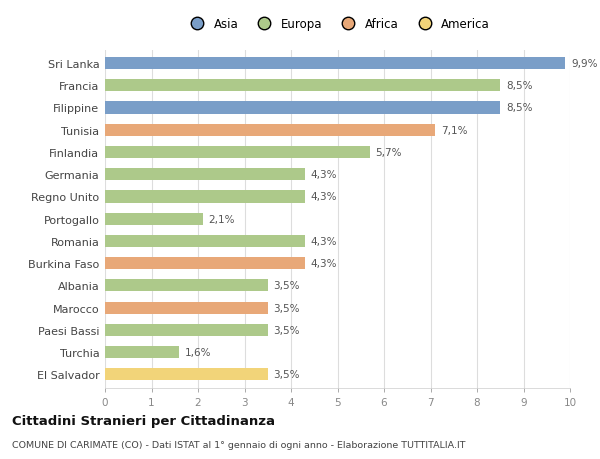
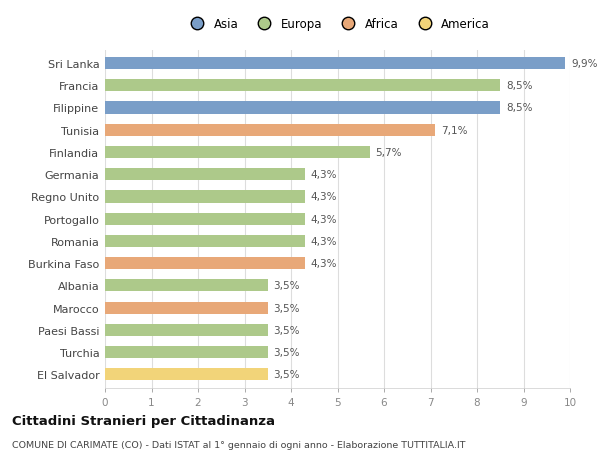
Portogallo: 2,1% -> 4,3%
Turchia: 1,6% -> 3,5%
